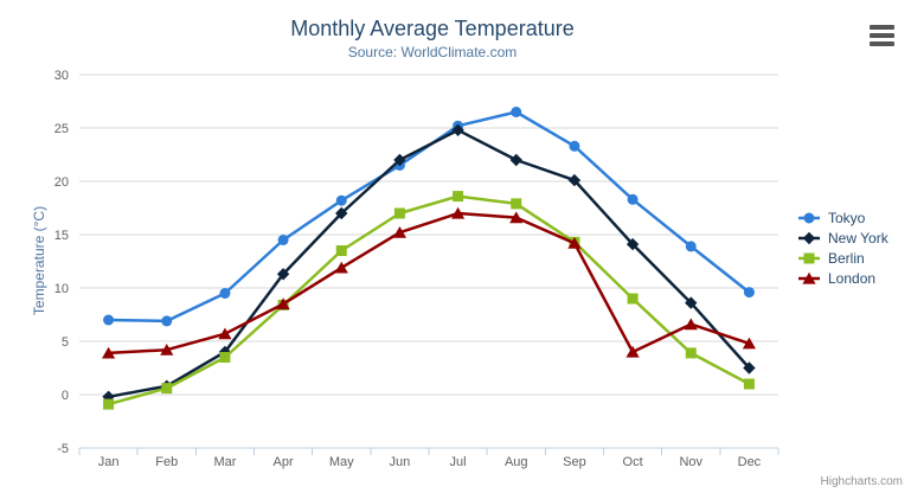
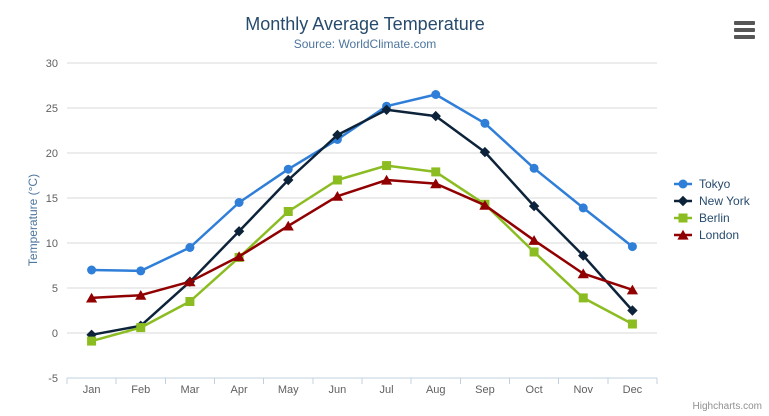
New York/Mar: 4 -> 6
New York/Aug: 22 -> 24
London/Oct: 4 -> 10
